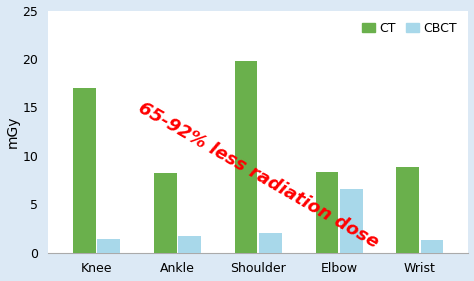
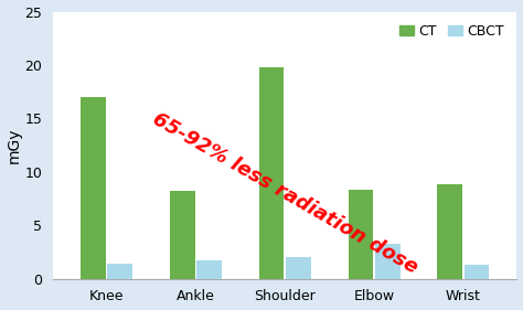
CBCT/Elbow: 6.6 -> 3.3
